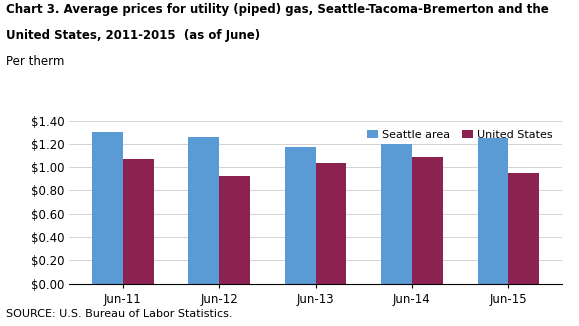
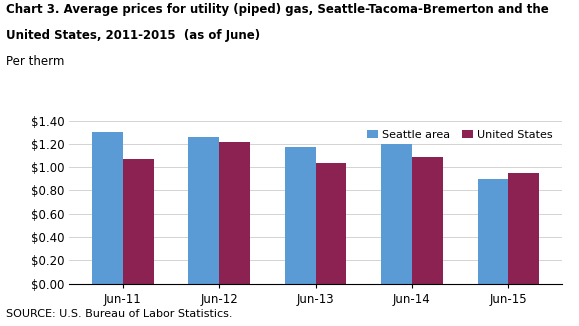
United States/Jun-12: $0.92 -> $1.22
Seattle area/Jun-15: $1.25 -> $0.90
